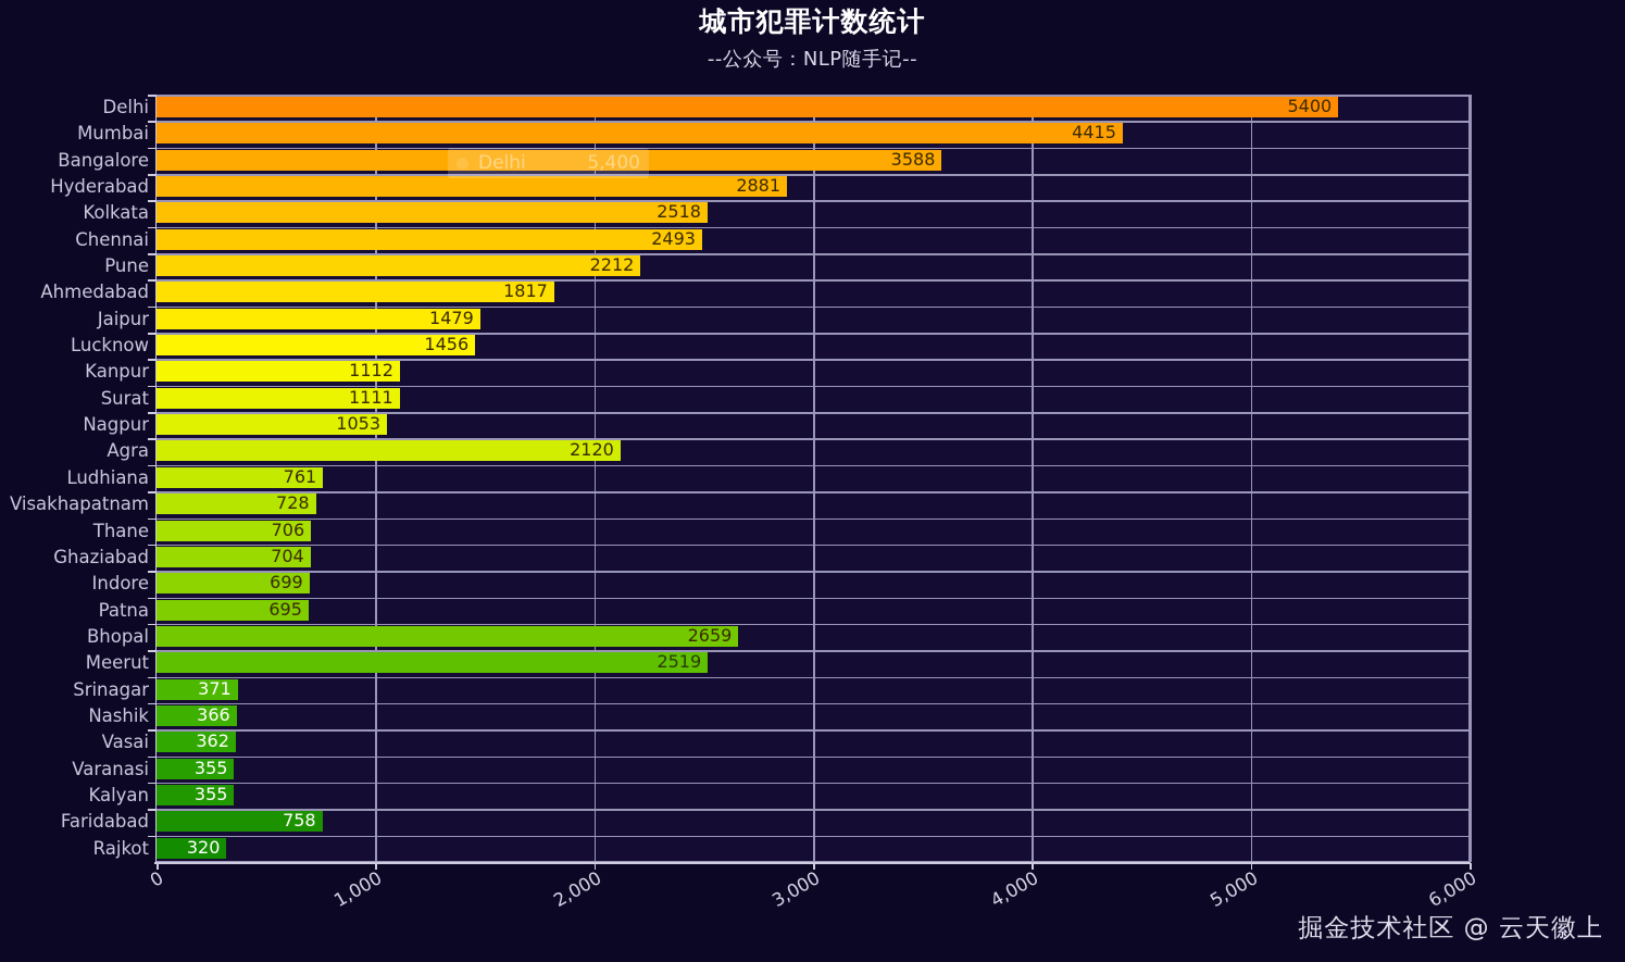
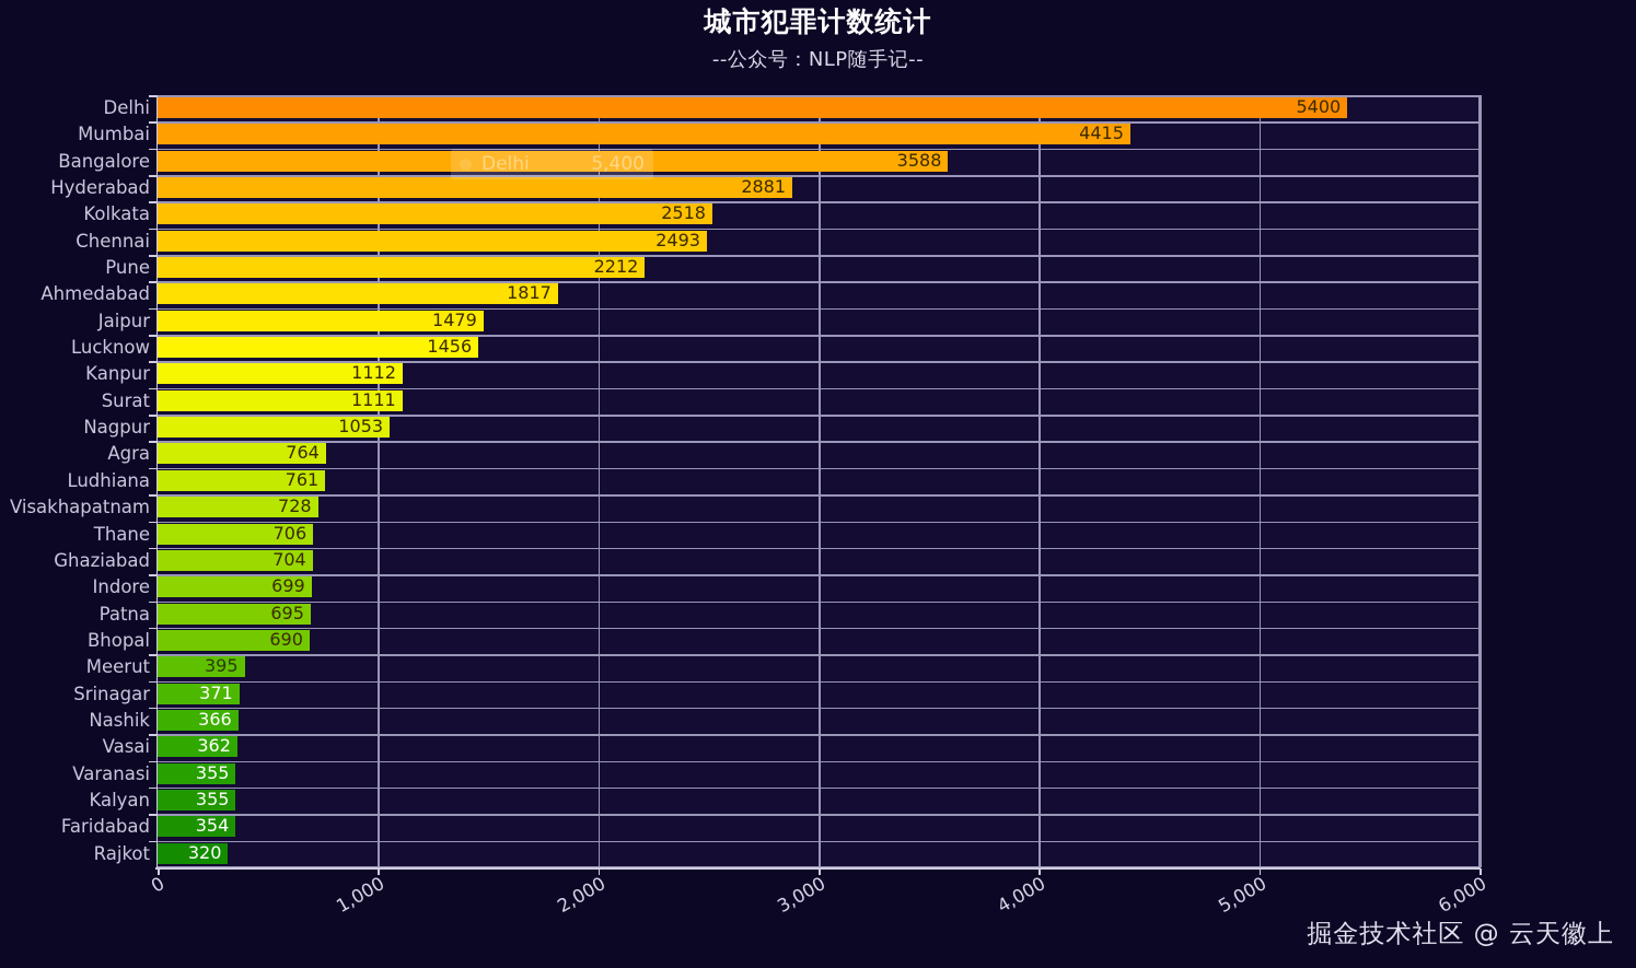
Agra: 2120 -> 764
Bhopal: 2659 -> 690
Meerut: 2519 -> 395
Faridabad: 758 -> 354
